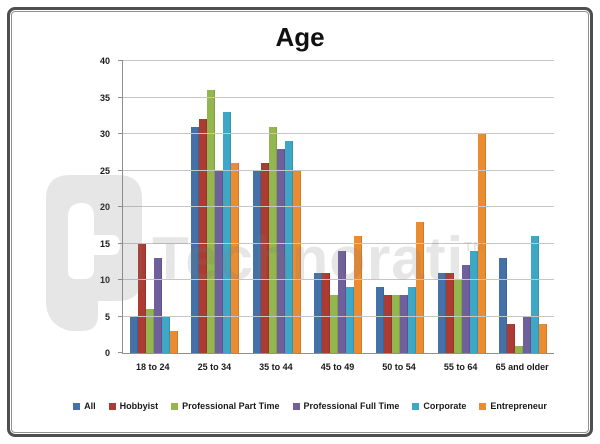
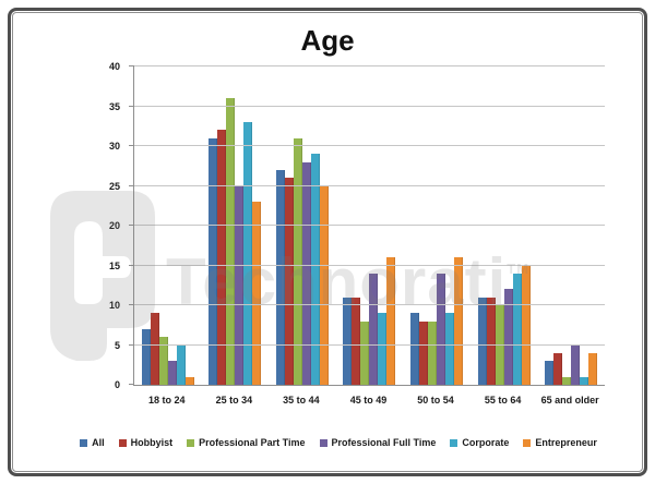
All/18 to 24: 5 -> 7
Hobbyist/18 to 24: 15 -> 9
Professional Full Time/18 to 24: 13 -> 3
Entrepreneur/18 to 24: 3 -> 1
Entrepreneur/25 to 34: 26 -> 23
All/35 to 44: 25 -> 27
Professional Full Time/50 to 54: 8 -> 14
Entrepreneur/50 to 54: 18 -> 16
Entrepreneur/55 to 64: 30 -> 15
All/65 and older: 13 -> 3
Corporate/65 and older: 16 -> 1
